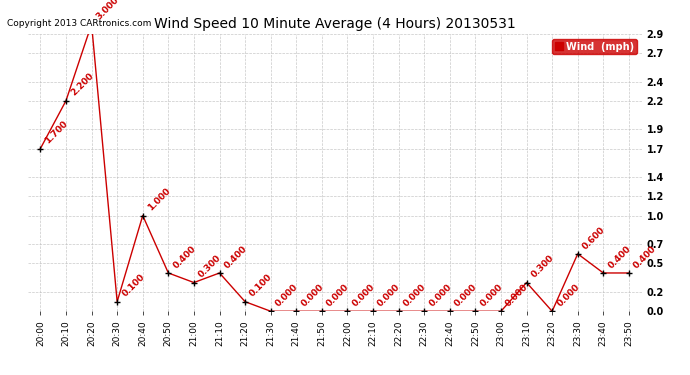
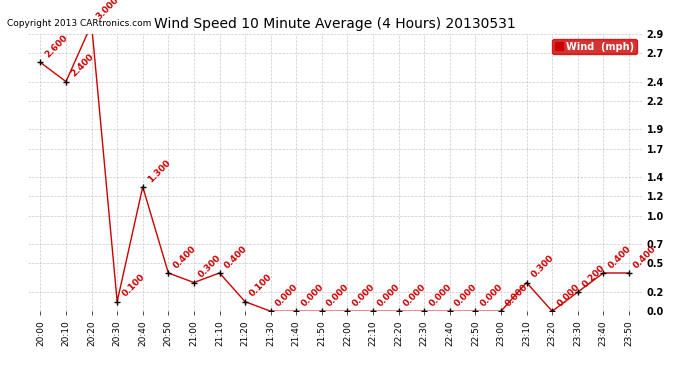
20:00: 1.700 -> 2.600
20:10: 2.200 -> 2.400
20:40: 1.000 -> 1.300
23:30: 0.600 -> 0.200
